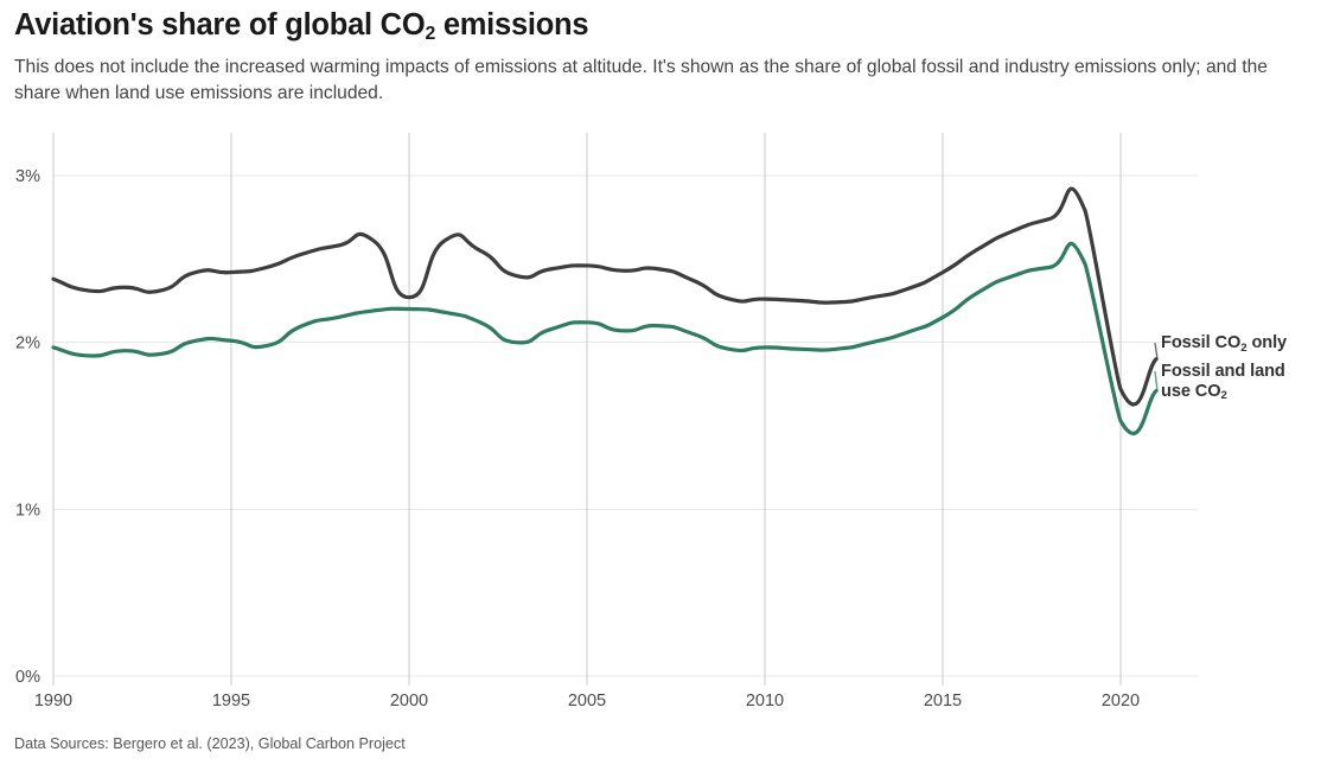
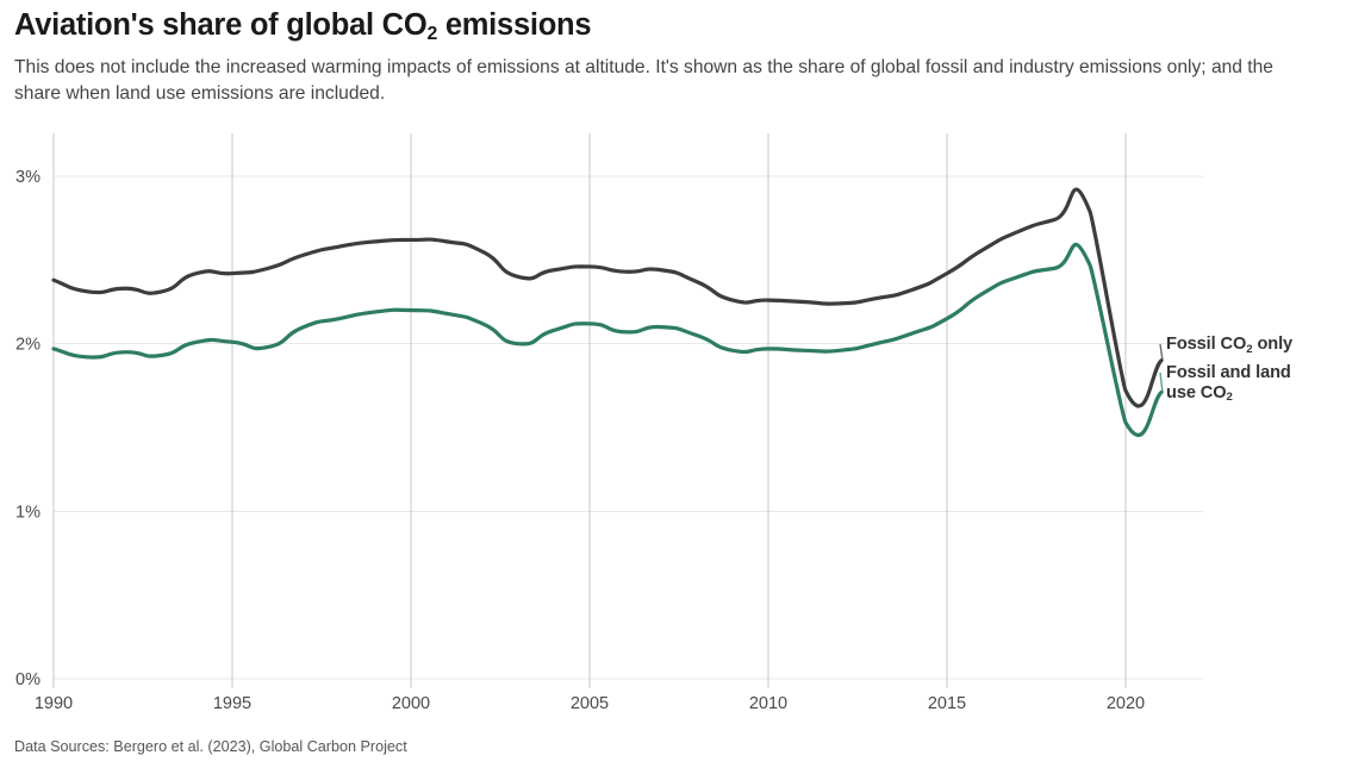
Fossil CO2 only/2000: 2.27% -> 2.62%
